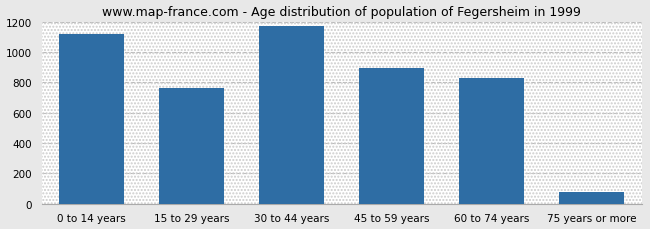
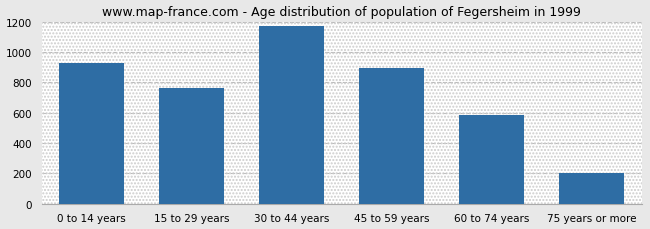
0 to 14 years: 1120 -> 920
60 to 74 years: 830 -> 580
75 years or more: 80 -> 200
